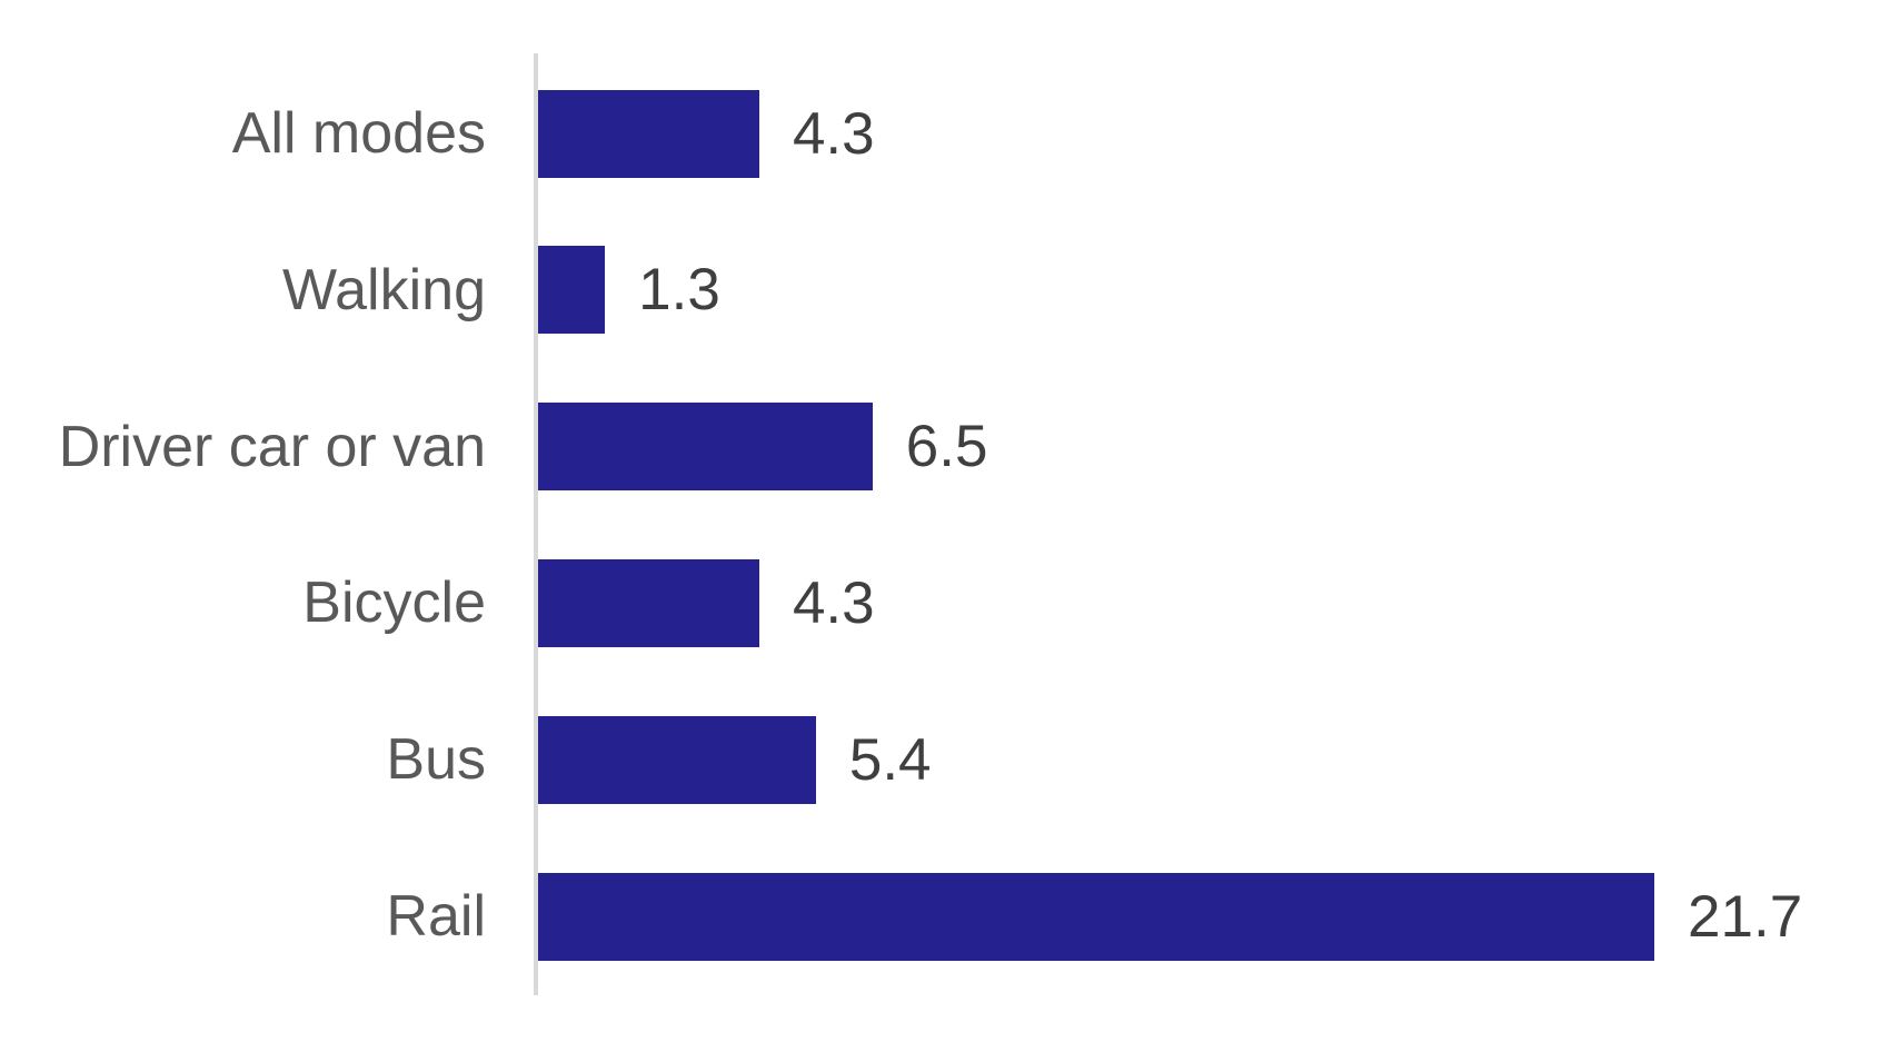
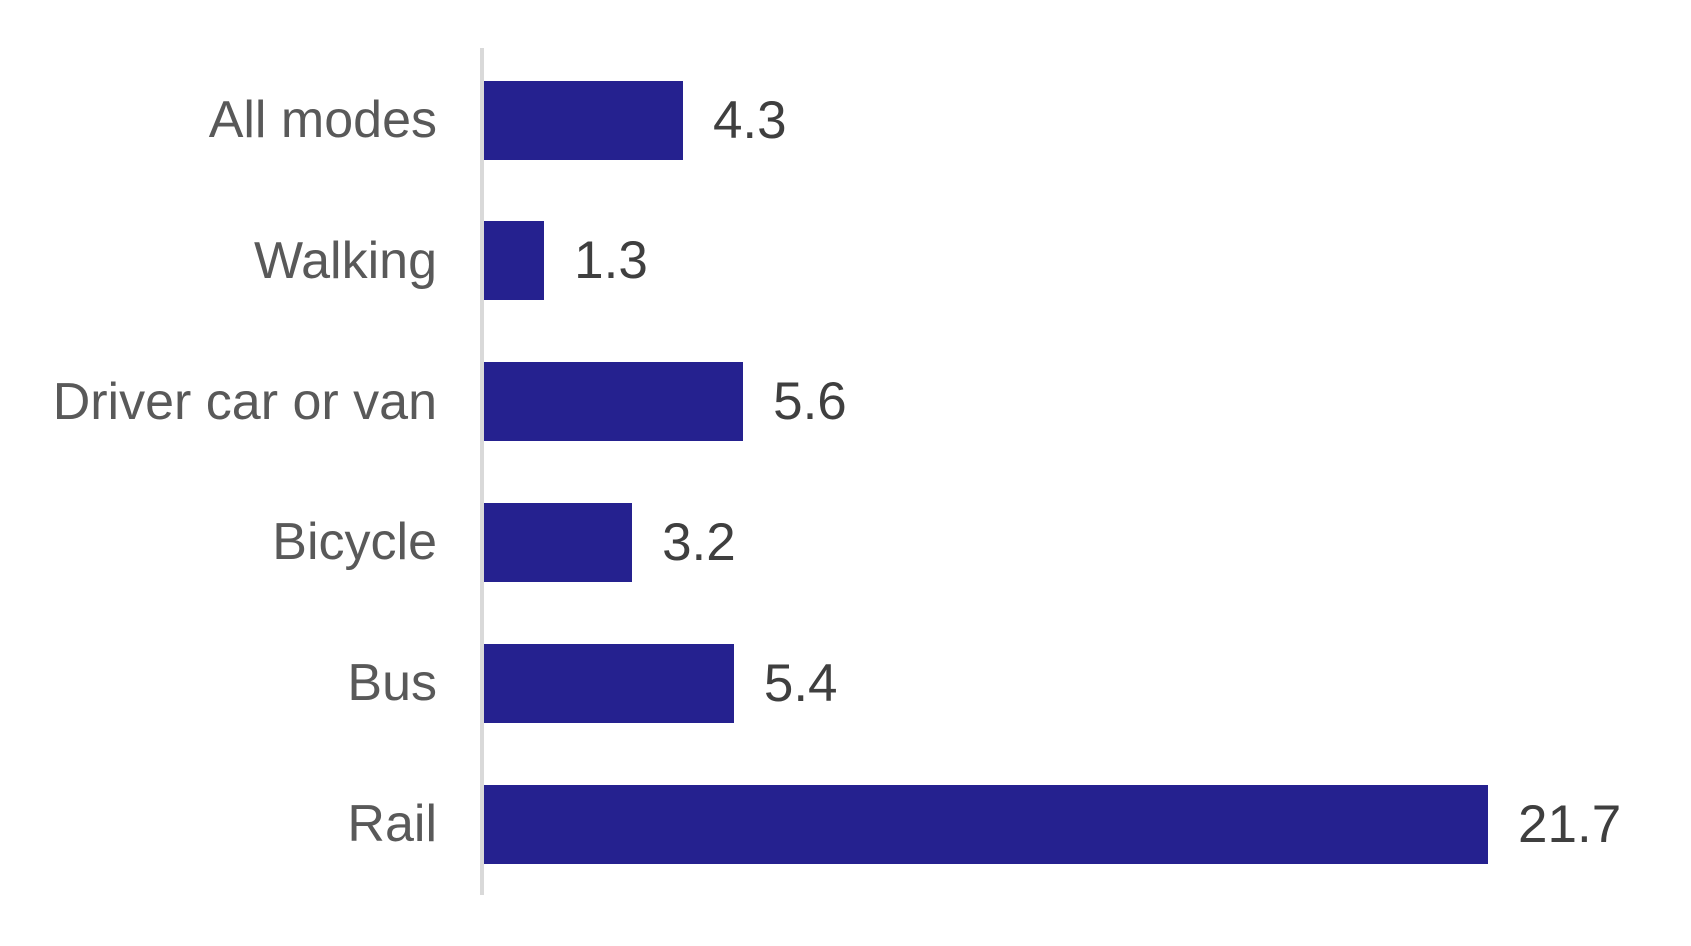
Driver car or van: 6.5 -> 5.6
Bicycle: 4.3 -> 3.2
